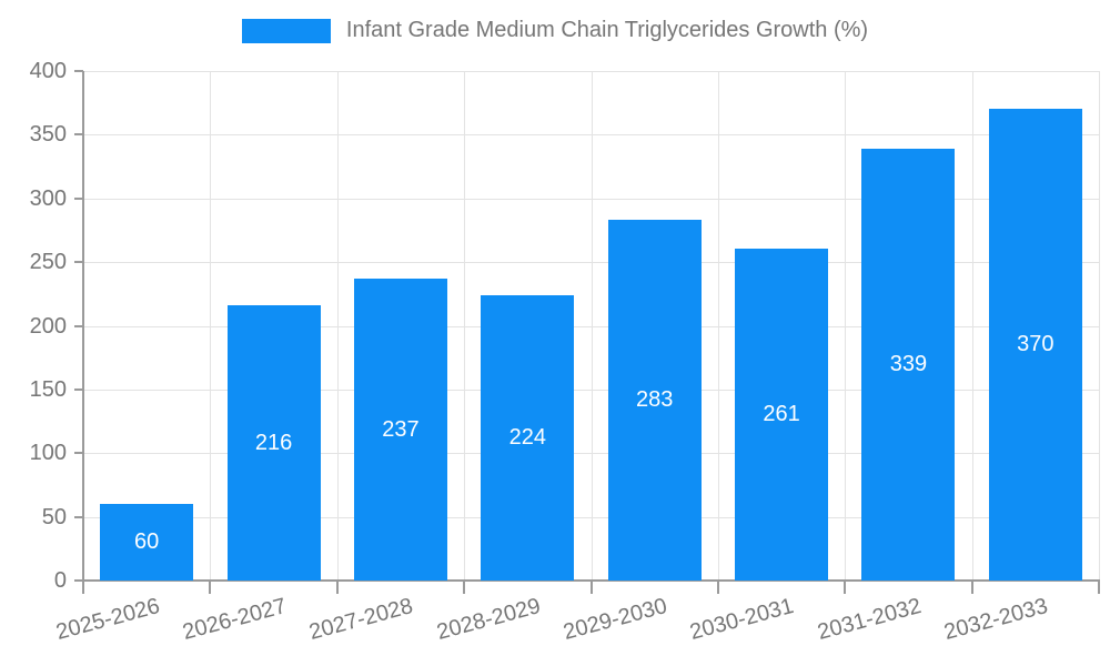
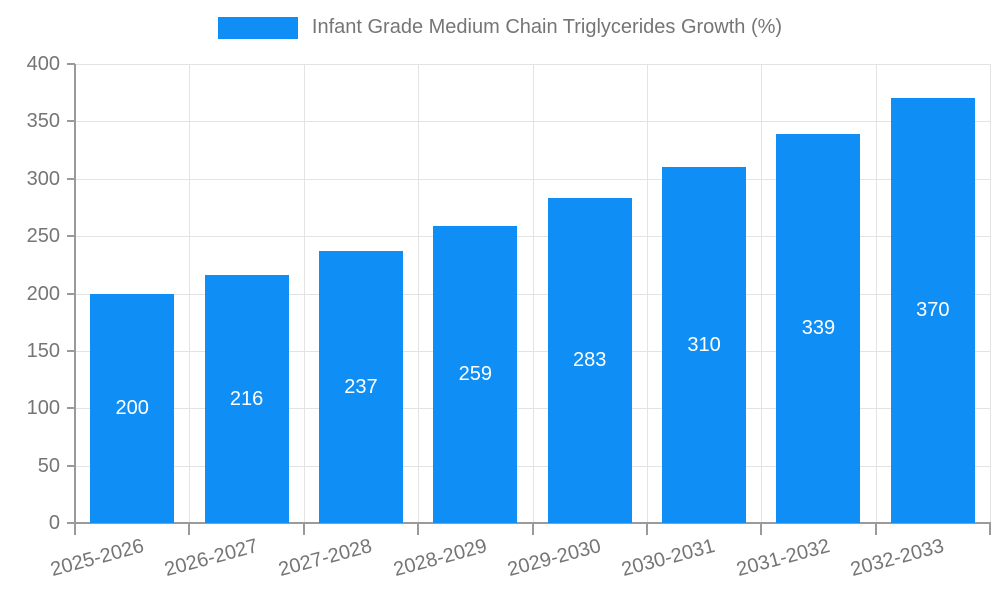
2025-2026: 60 -> 200
2028-2029: 224 -> 259
2030-2031: 261 -> 310
